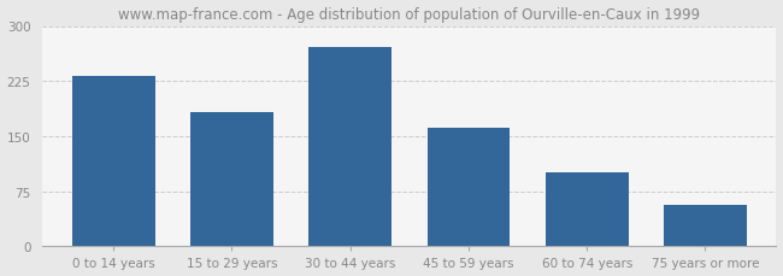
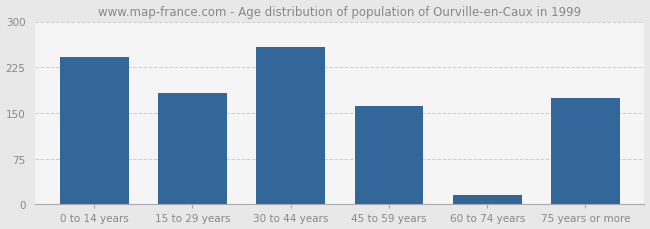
0 to 14 years: 232 -> 242
30 to 44 years: 272 -> 258
60 to 74 years: 100 -> 16
75 years or more: 57 -> 174
